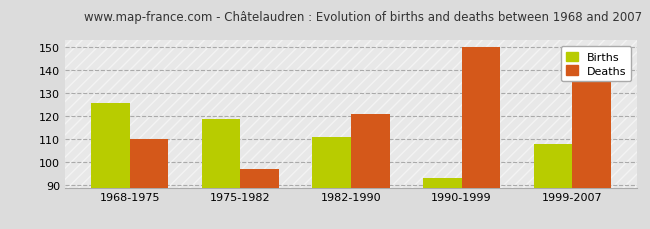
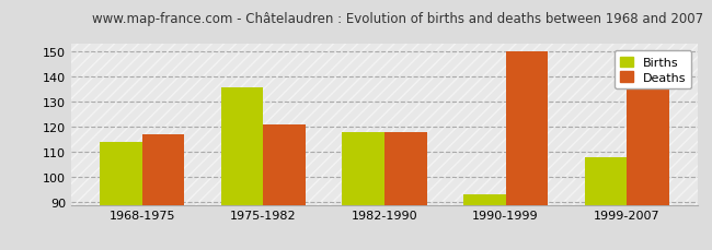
Births/1968-1975: 126 -> 114
Deaths/1968-1975: 110 -> 117
Births/1975-1982: 119 -> 136
Deaths/1975-1982: 97 -> 121
Births/1982-1990: 111 -> 118
Deaths/1982-1990: 121 -> 118
